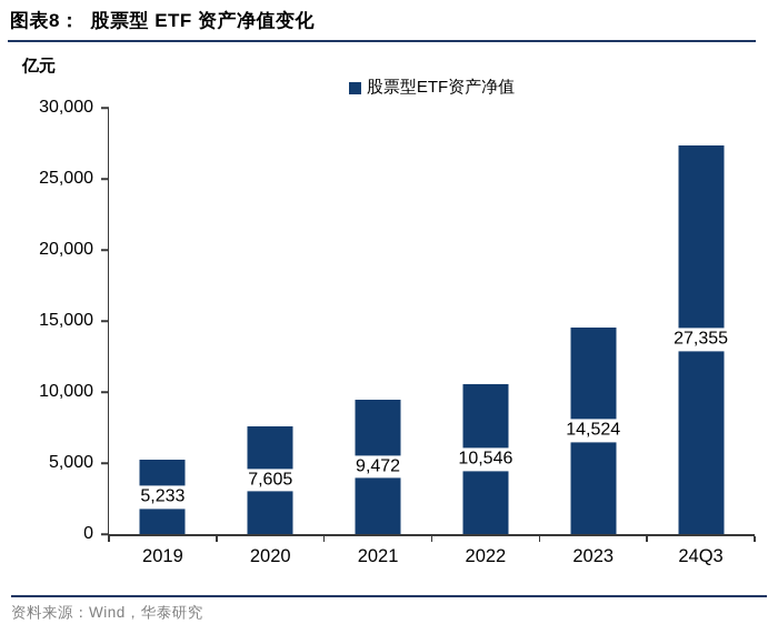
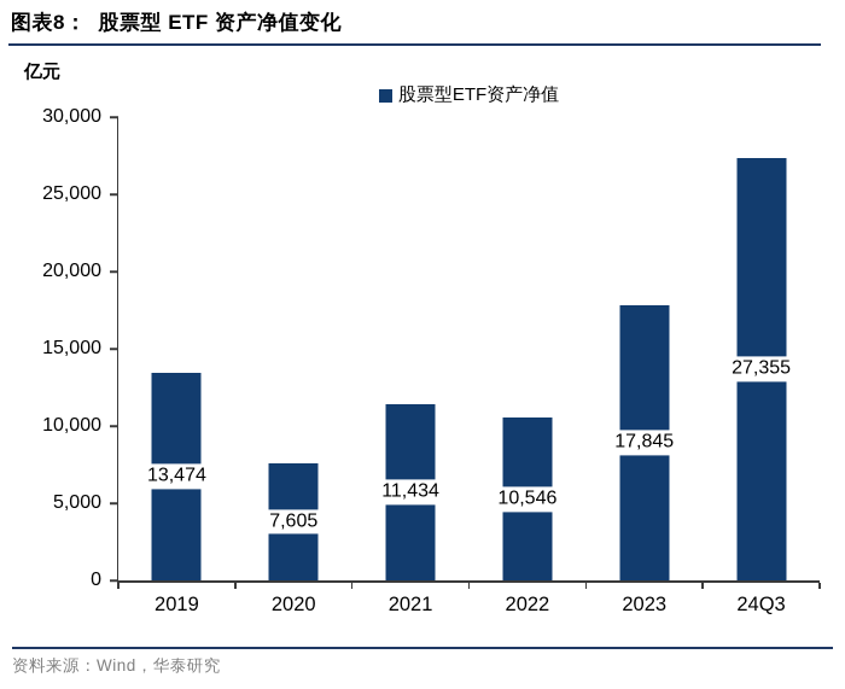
2019: 5,233 -> 13,474
2021: 9,472 -> 11,434
2023: 14,524 -> 17,845
